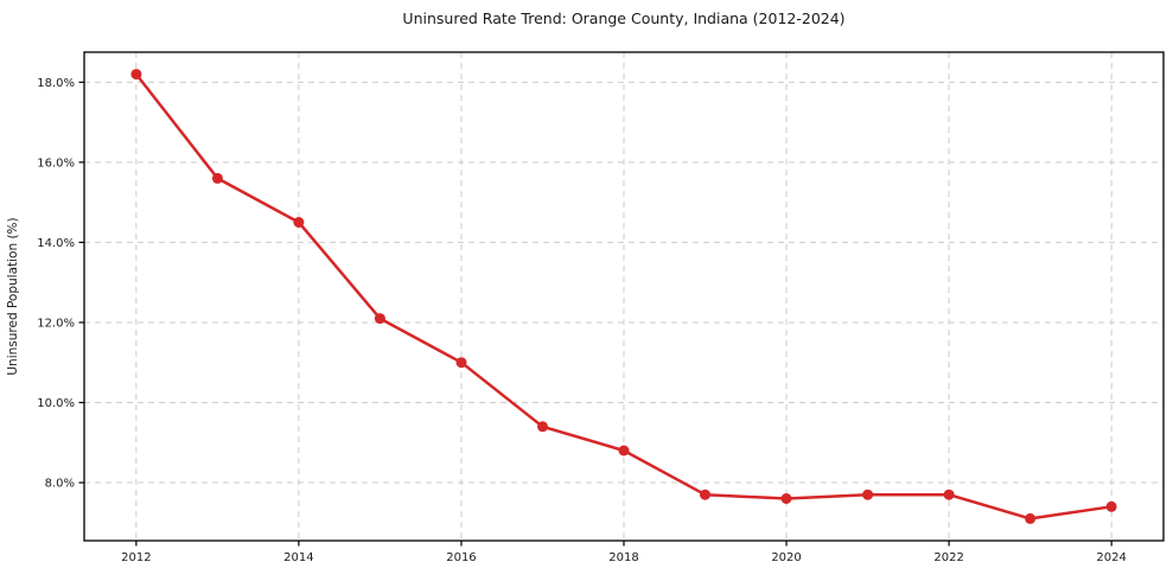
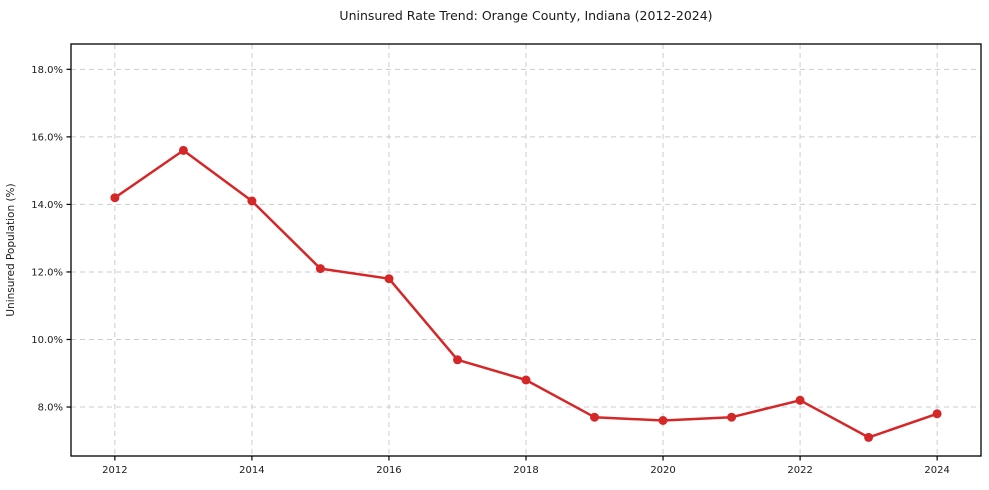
2012: 18.2% -> 14.2%
2014: 14.5% -> 14.1%
2016: 11.0% -> 11.8%
2022: 7.7% -> 8.2%
2024: 7.4% -> 7.8%
